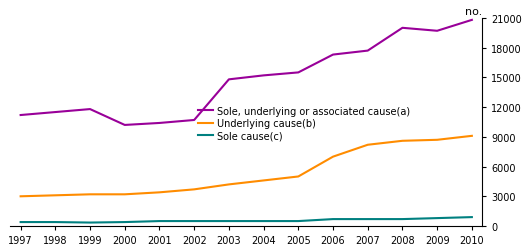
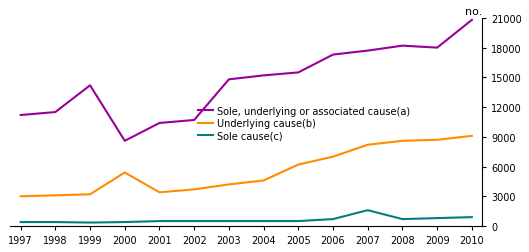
Sole, underlying or associated cause(a)/1999: 11800 -> 14200
Sole, underlying or associated cause(a)/2000: 10200 -> 8600
Underlying cause(b)/2000: 3200 -> 5400
Underlying cause(b)/2005: 5000 -> 6200
Sole cause(c)/2007: 700 -> 1600
Sole, underlying or associated cause(a)/2008: 20000 -> 18200
Sole, underlying or associated cause(a)/2009: 19700 -> 18000
